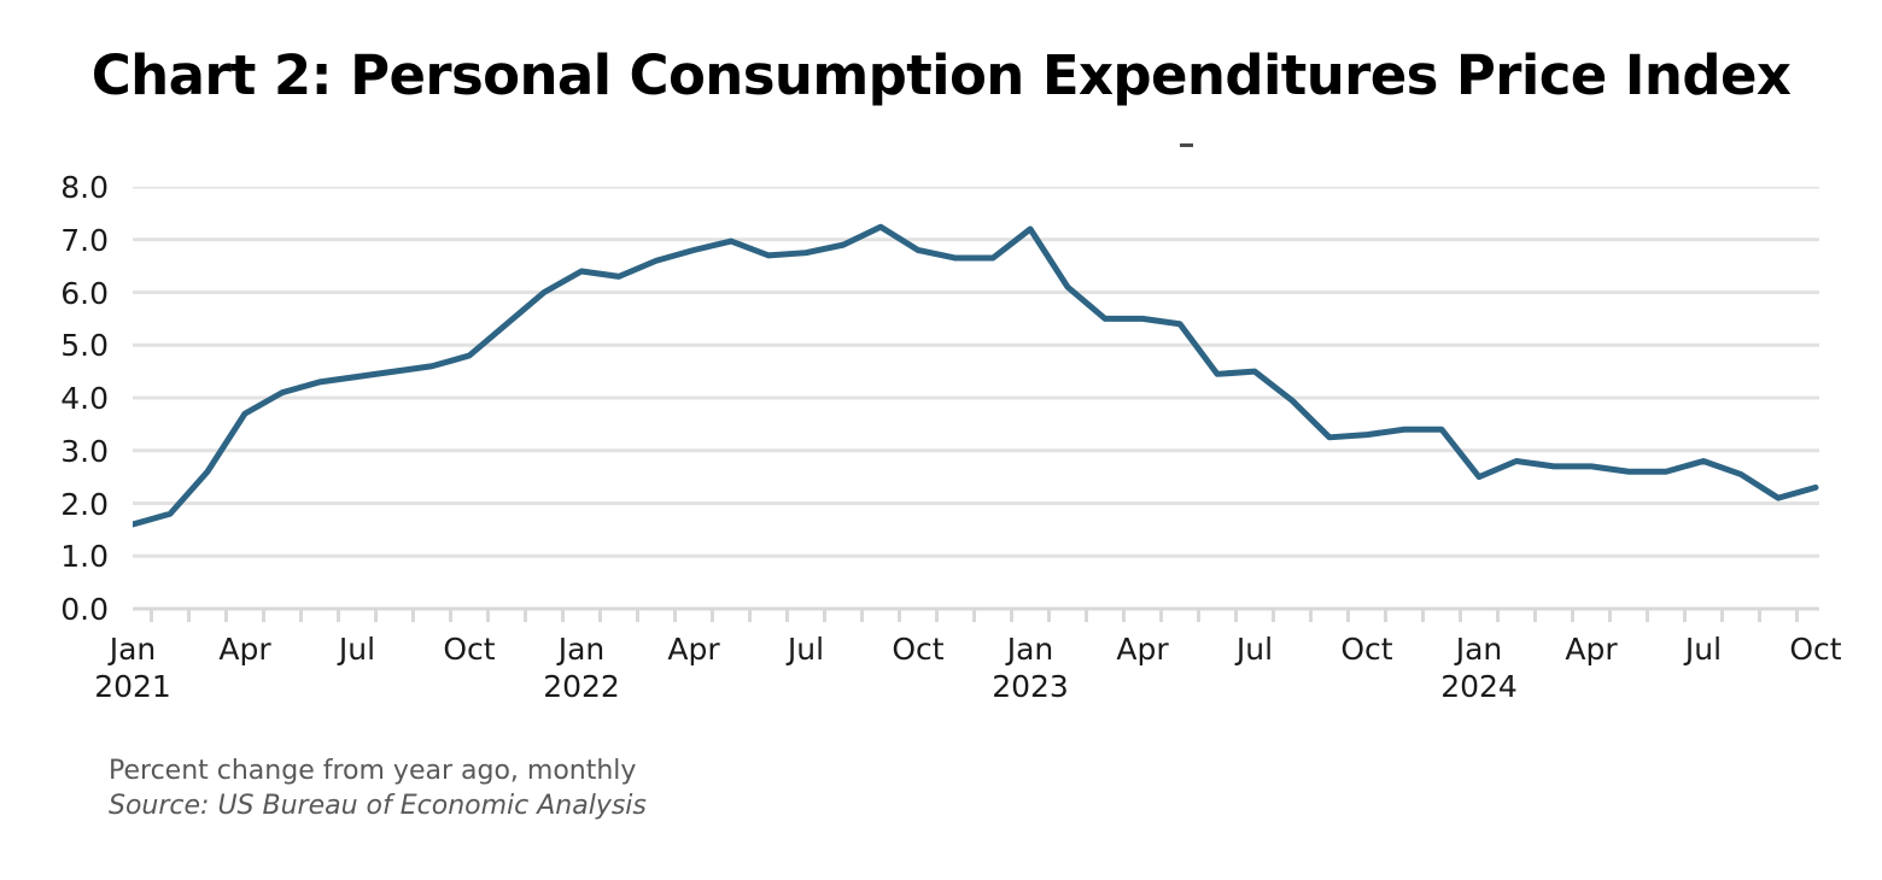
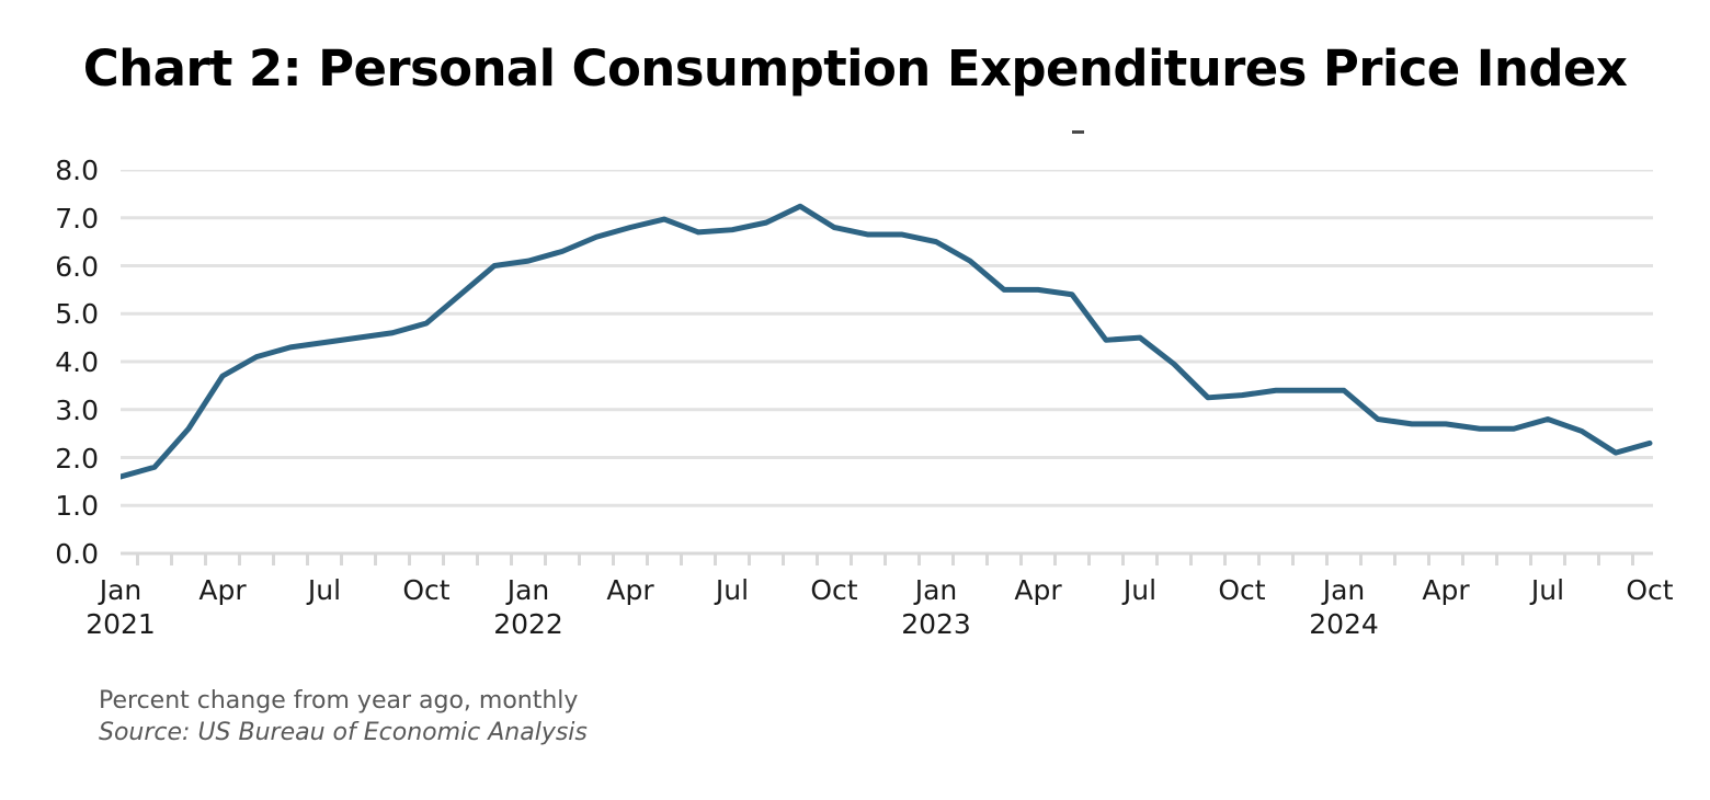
Jan 2022: 6.4 -> 6.1
Jan 2023: 7.2 -> 6.5
Jan 2024: 2.5 -> 3.4
